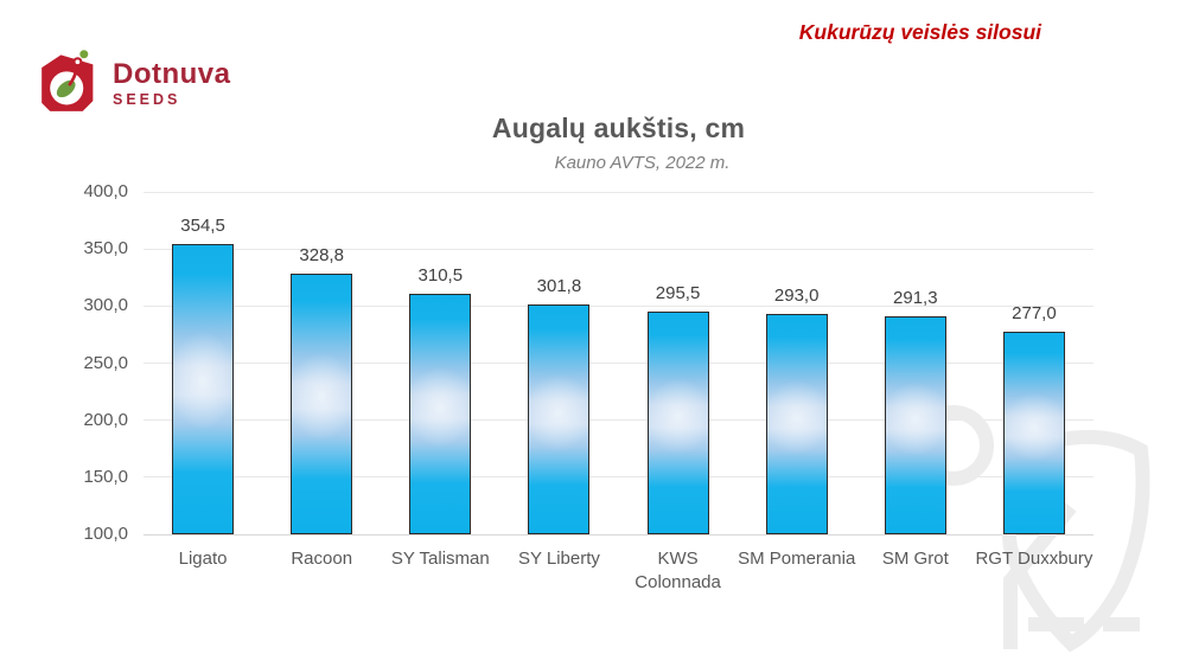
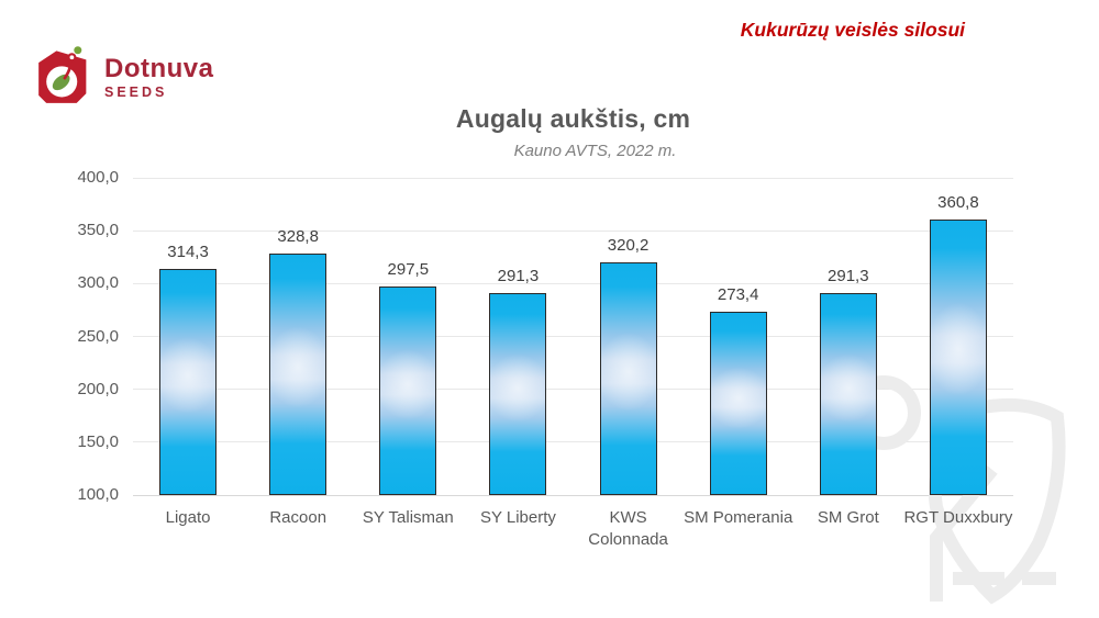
Ligato: 354,5 -> 314,3
SY Talisman: 310,5 -> 297,5
SY Liberty: 301,8 -> 291,3
KWS Colonnada: 295,5 -> 320,2
SM Pomerania: 293,0 -> 273,4
RGT Duxxbury: 277,0 -> 360,8
